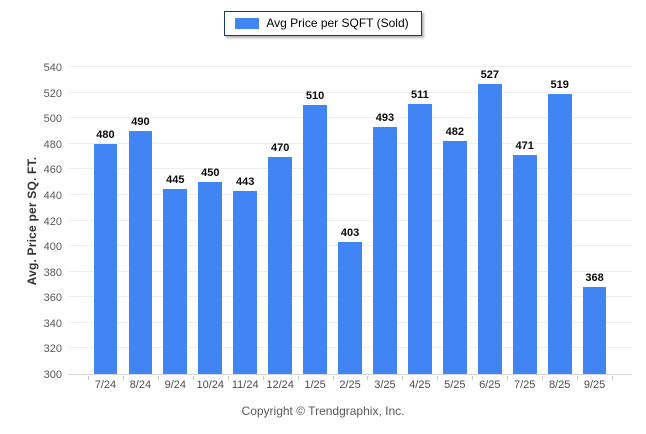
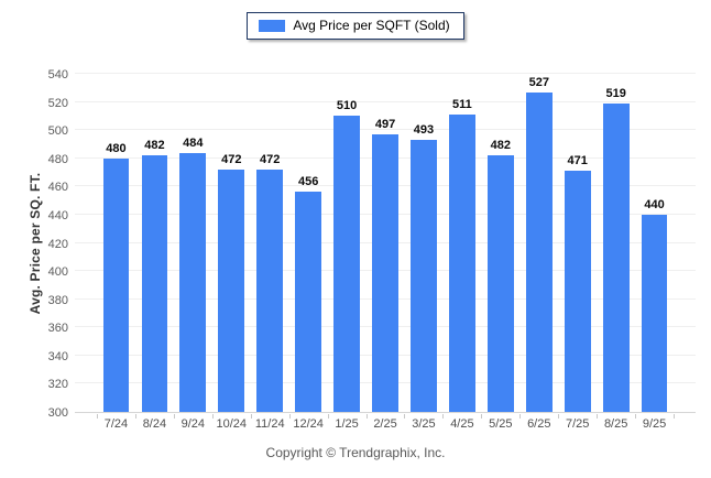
8/24: 490 -> 482
9/24: 445 -> 484
10/24: 450 -> 472
11/24: 443 -> 472
12/24: 470 -> 456
2/25: 403 -> 497
9/25: 368 -> 440
